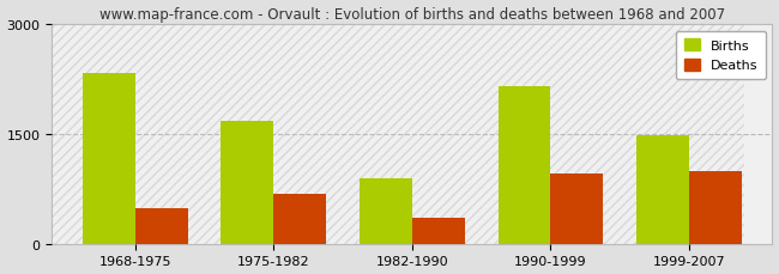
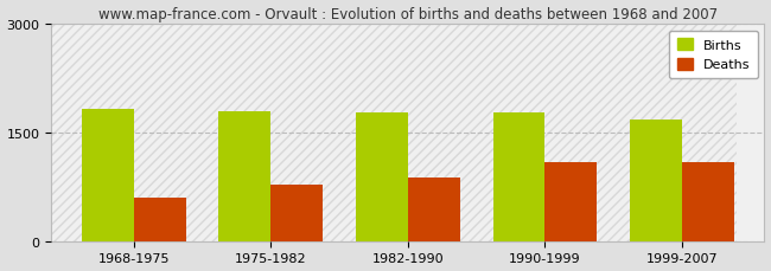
Births/1968-1975: 2340 -> 1820
Deaths/1968-1975: 480 -> 600
Births/1975-1982: 1680 -> 1800
Deaths/1975-1982: 680 -> 780
Births/1982-1990: 900 -> 1770
Deaths/1982-1990: 360 -> 880
Births/1990-1999: 2160 -> 1780
Deaths/1990-1999: 960 -> 1090
Births/1999-2007: 1480 -> 1680
Deaths/1999-2007: 1000 -> 1090
